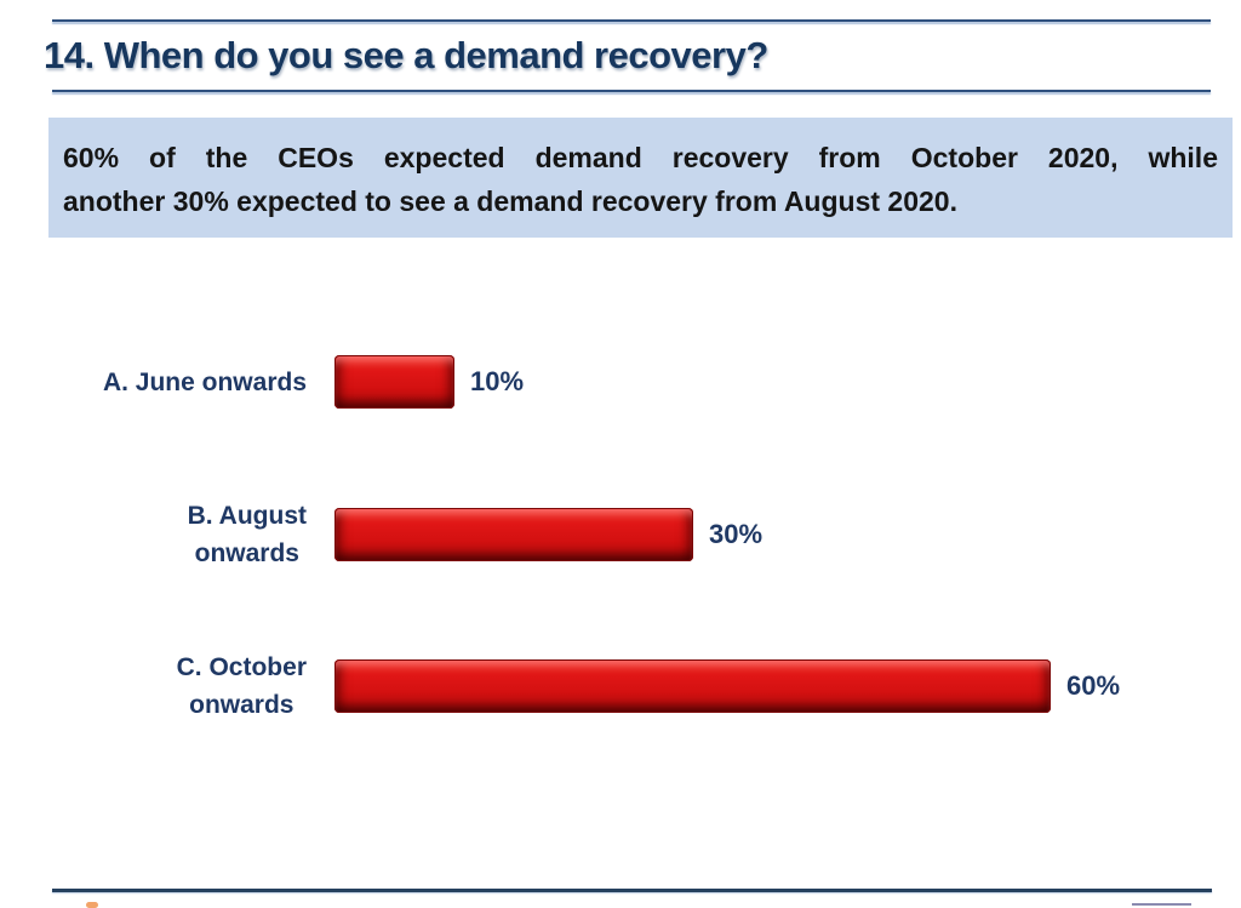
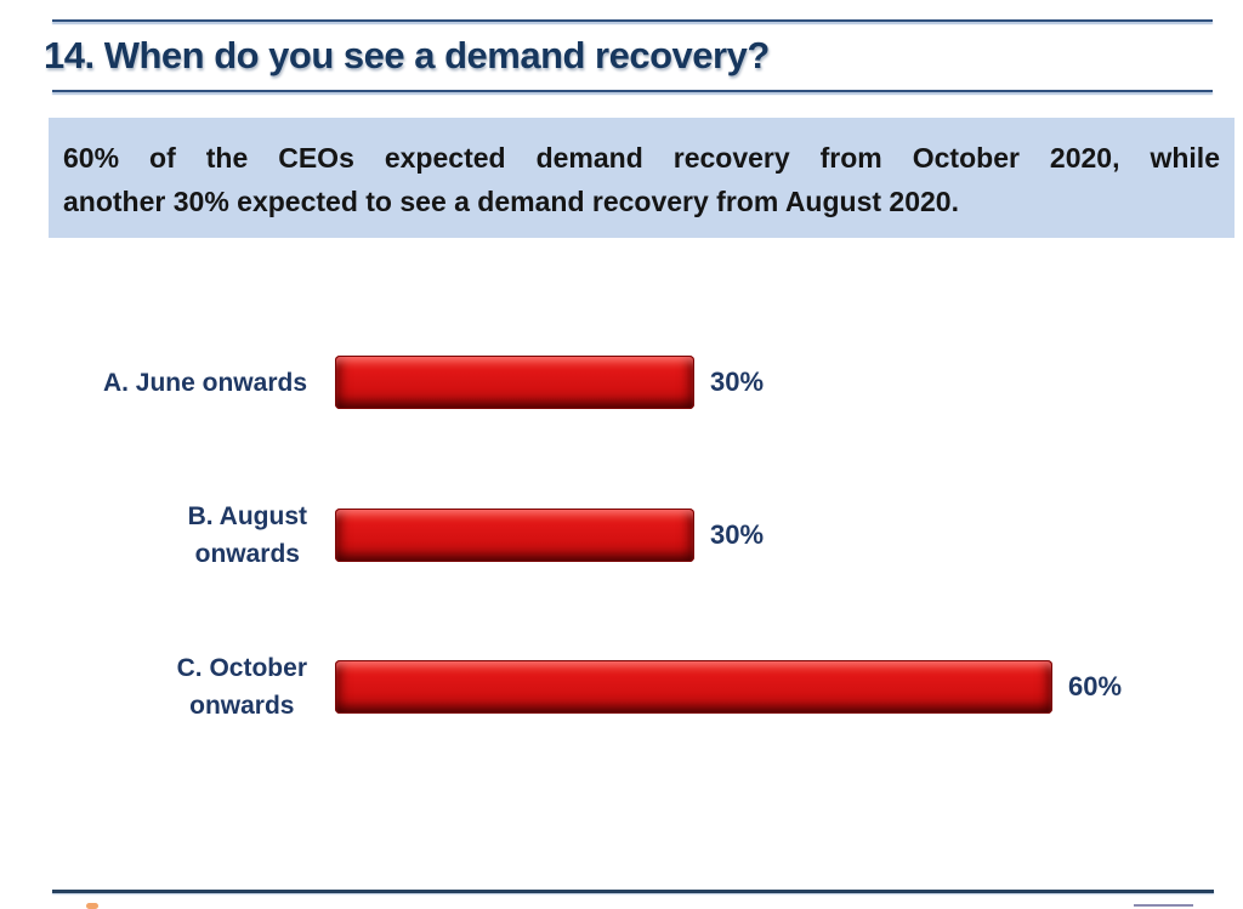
A. June onwards: 10% -> 30%
